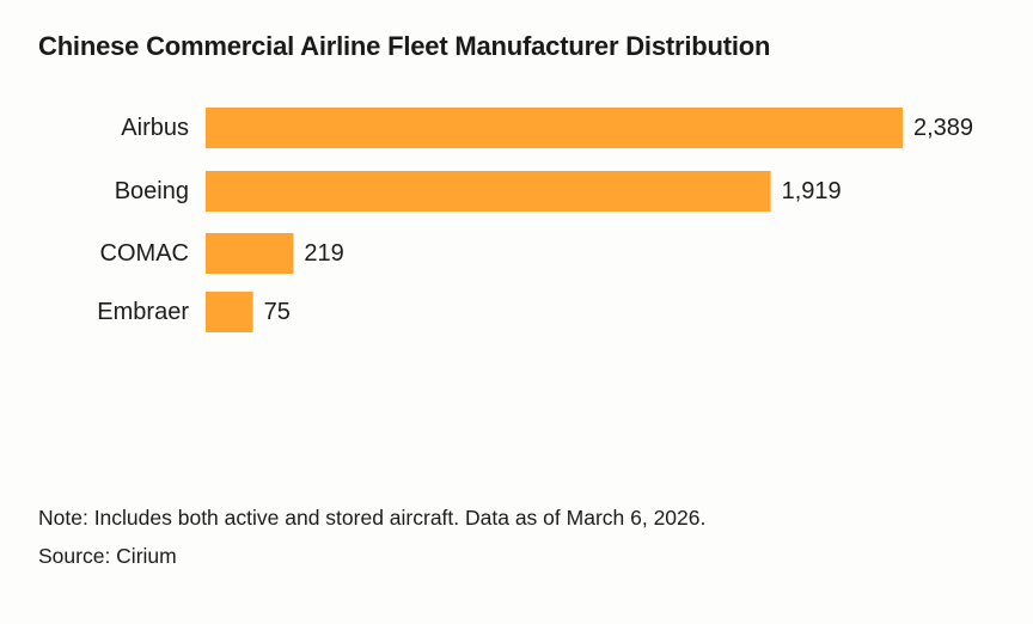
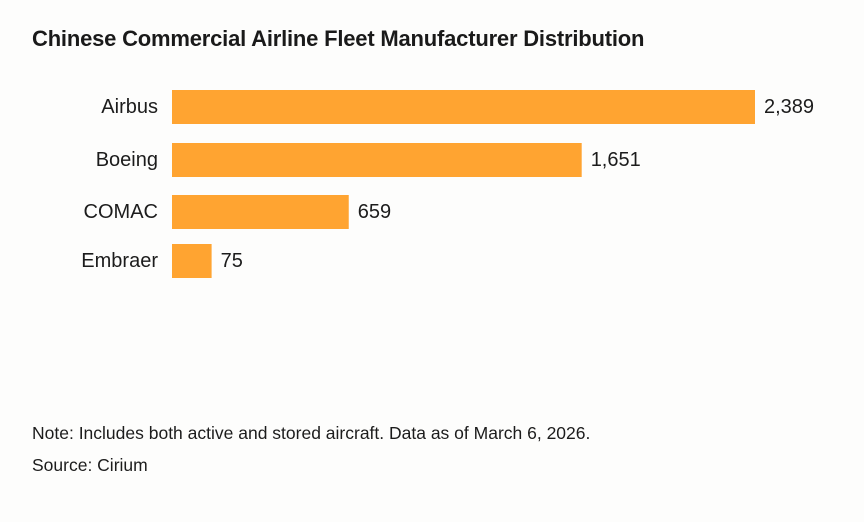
Boeing: 1,919 -> 1,651
COMAC: 219 -> 659
